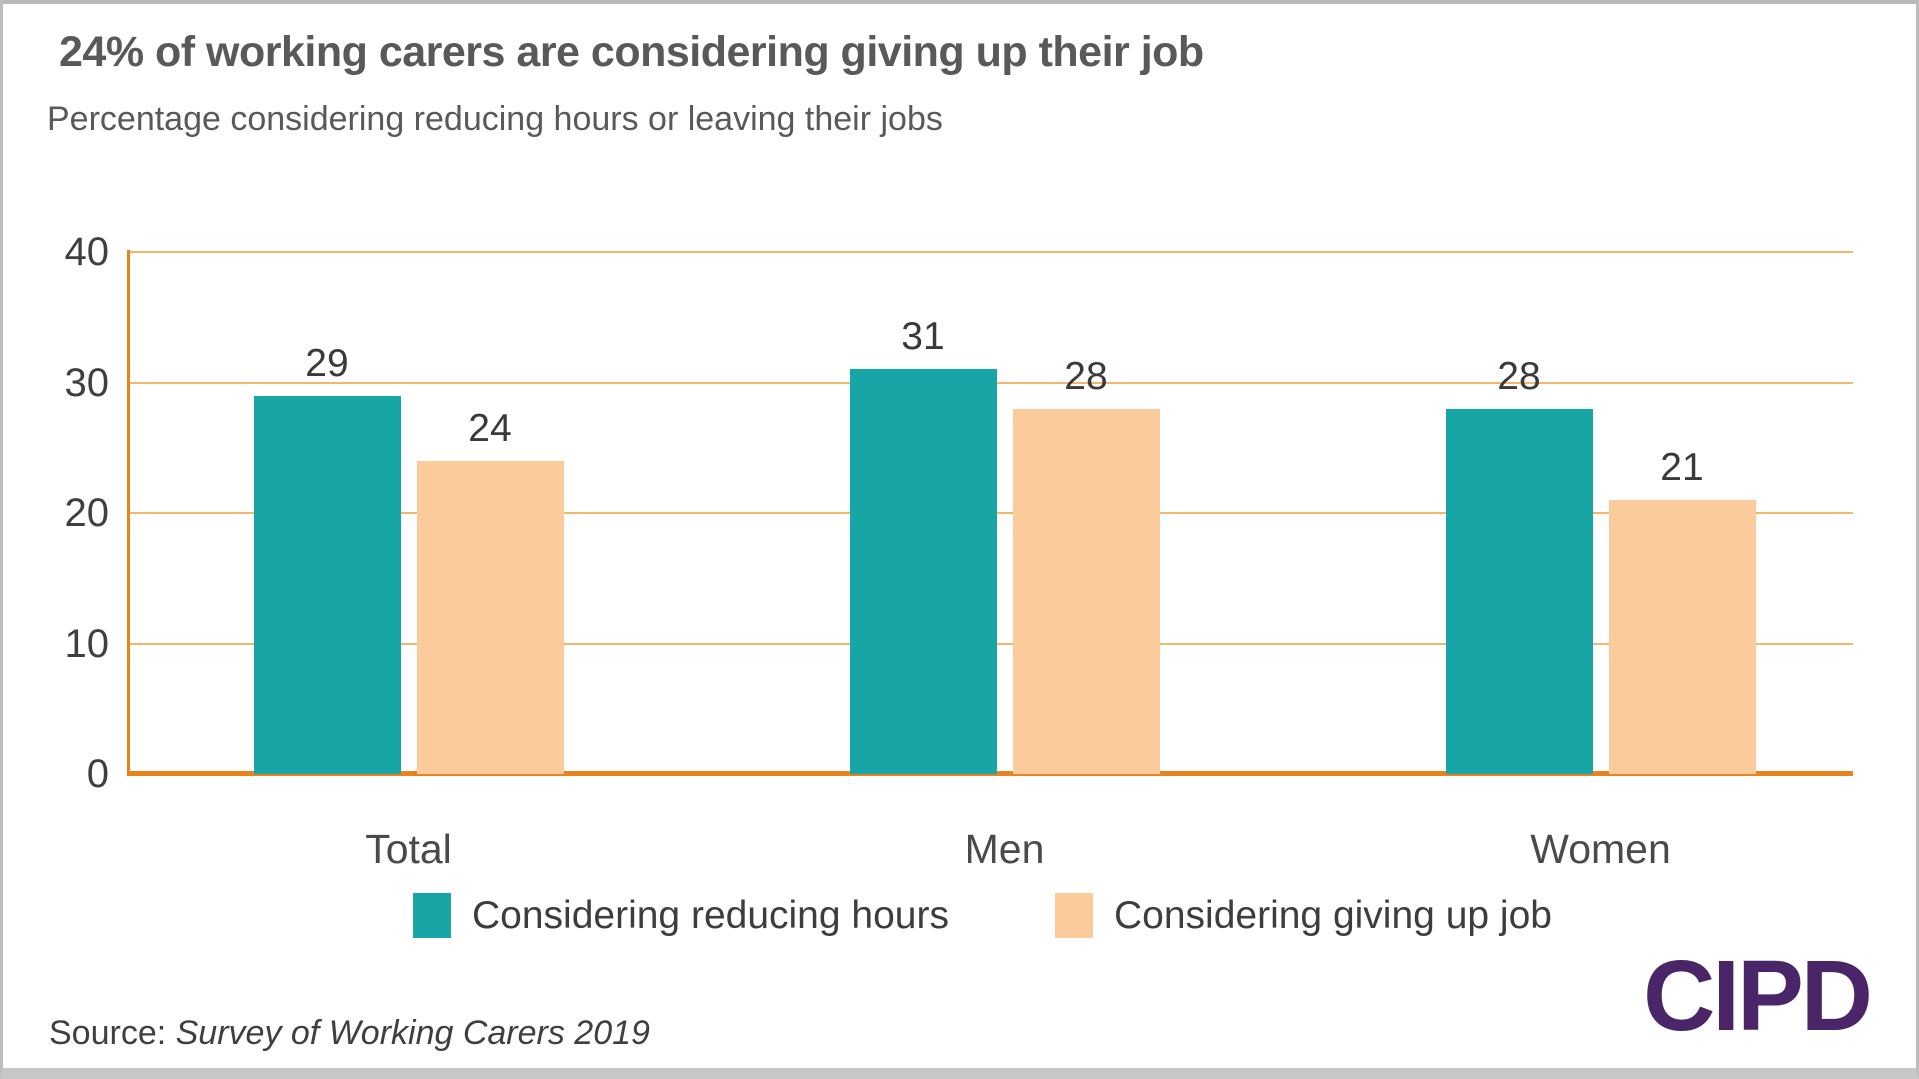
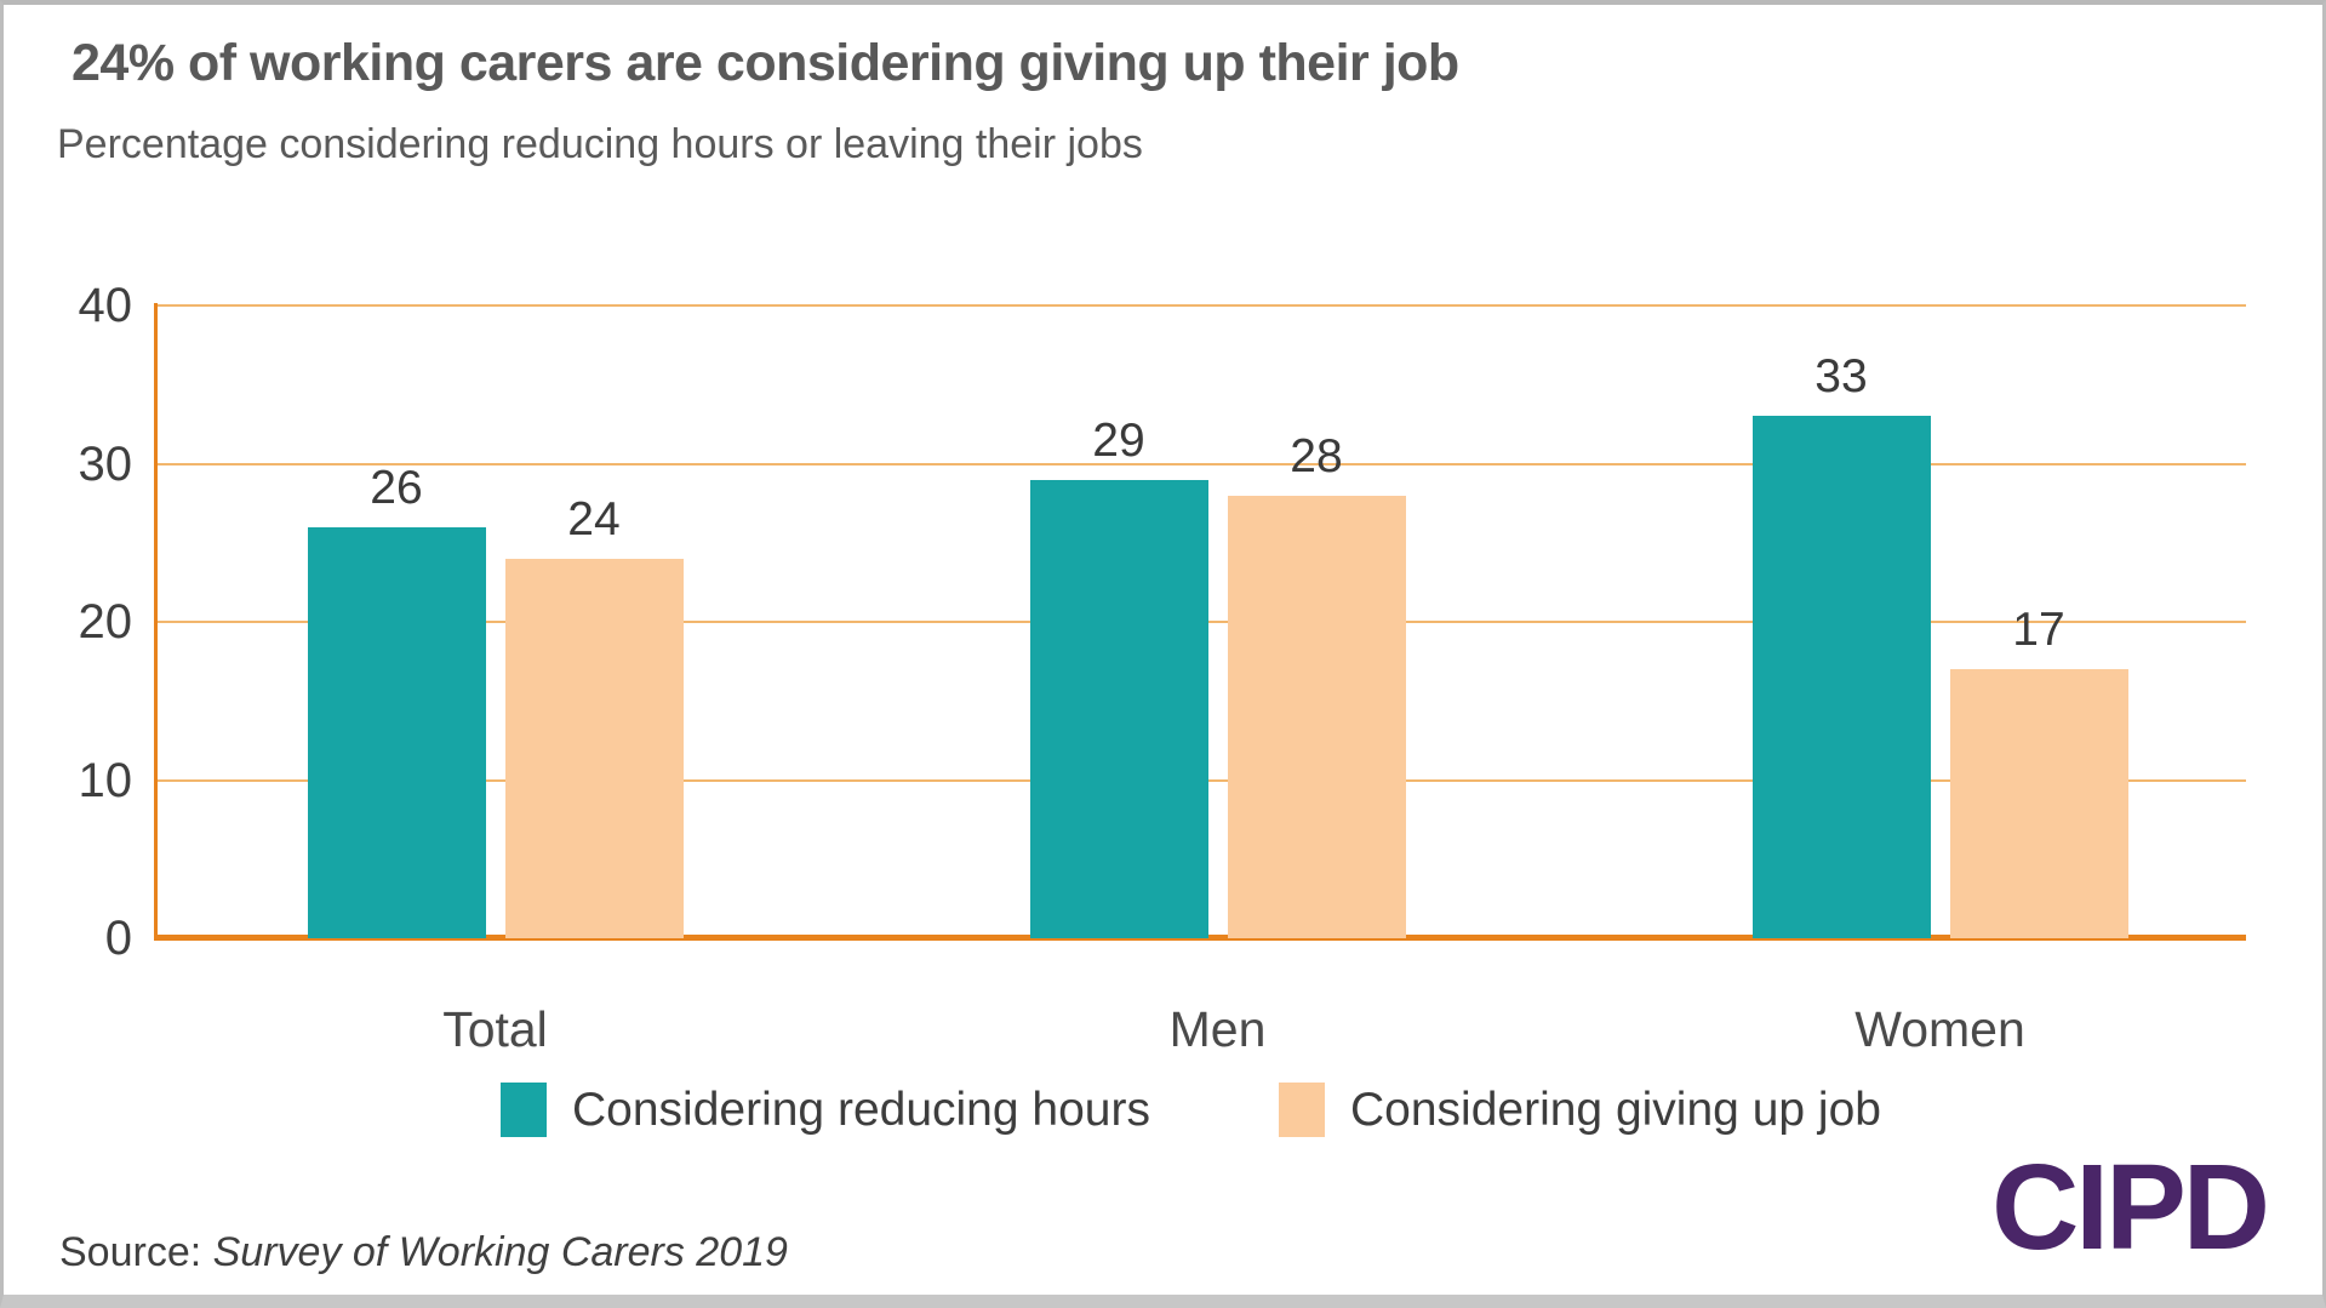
Considering reducing hours/Total: 29 -> 26
Considering reducing hours/Men: 31 -> 29
Considering reducing hours/Women: 28 -> 33
Considering giving up job/Women: 21 -> 17
